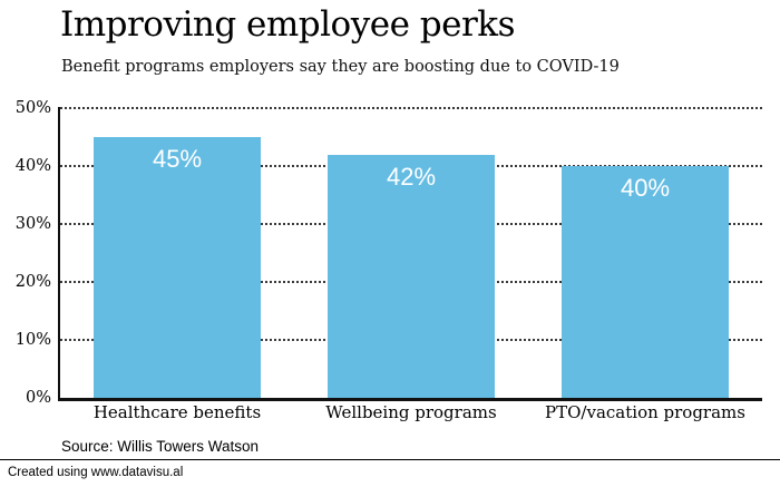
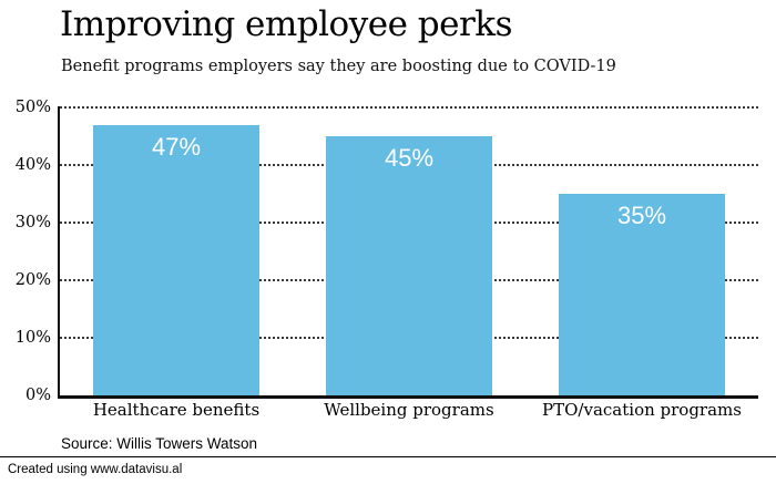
Healthcare benefits: 45% -> 47%
Wellbeing programs: 42% -> 45%
PTO/vacation programs: 40% -> 35%
